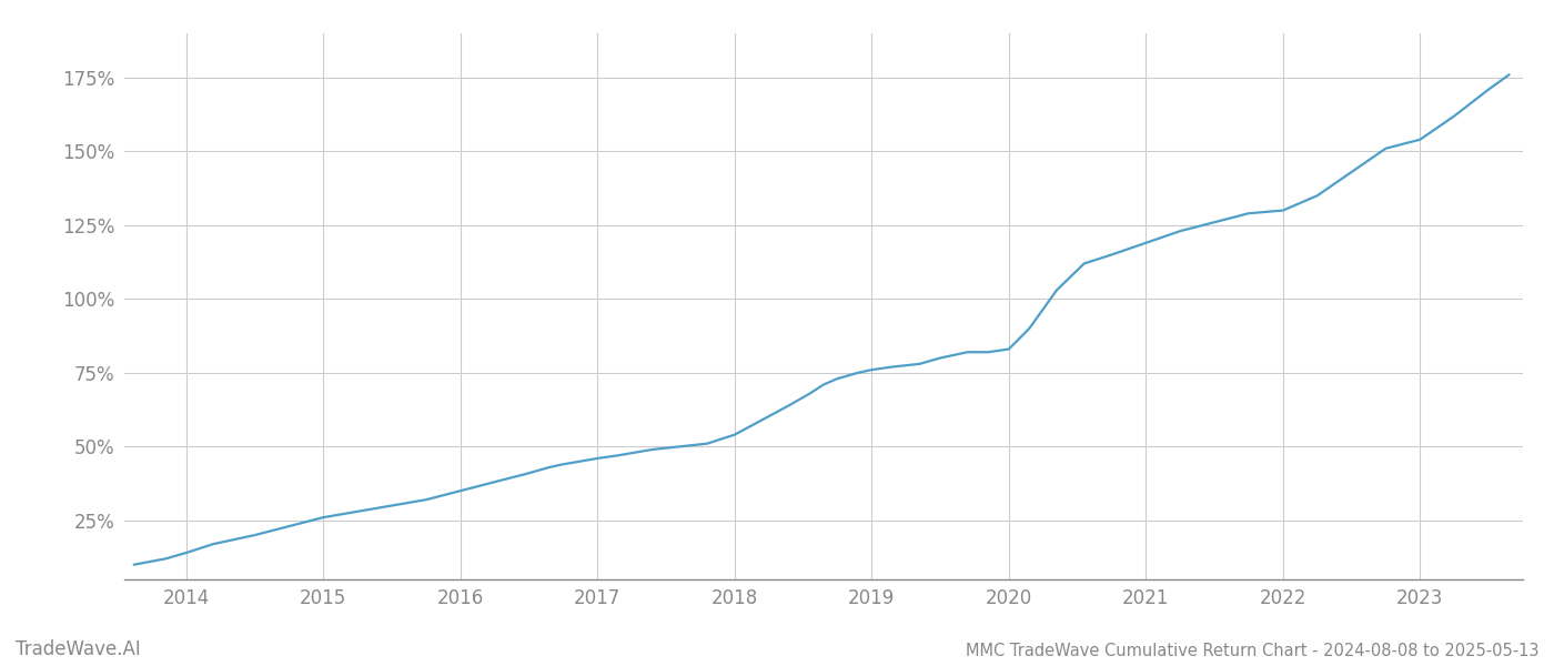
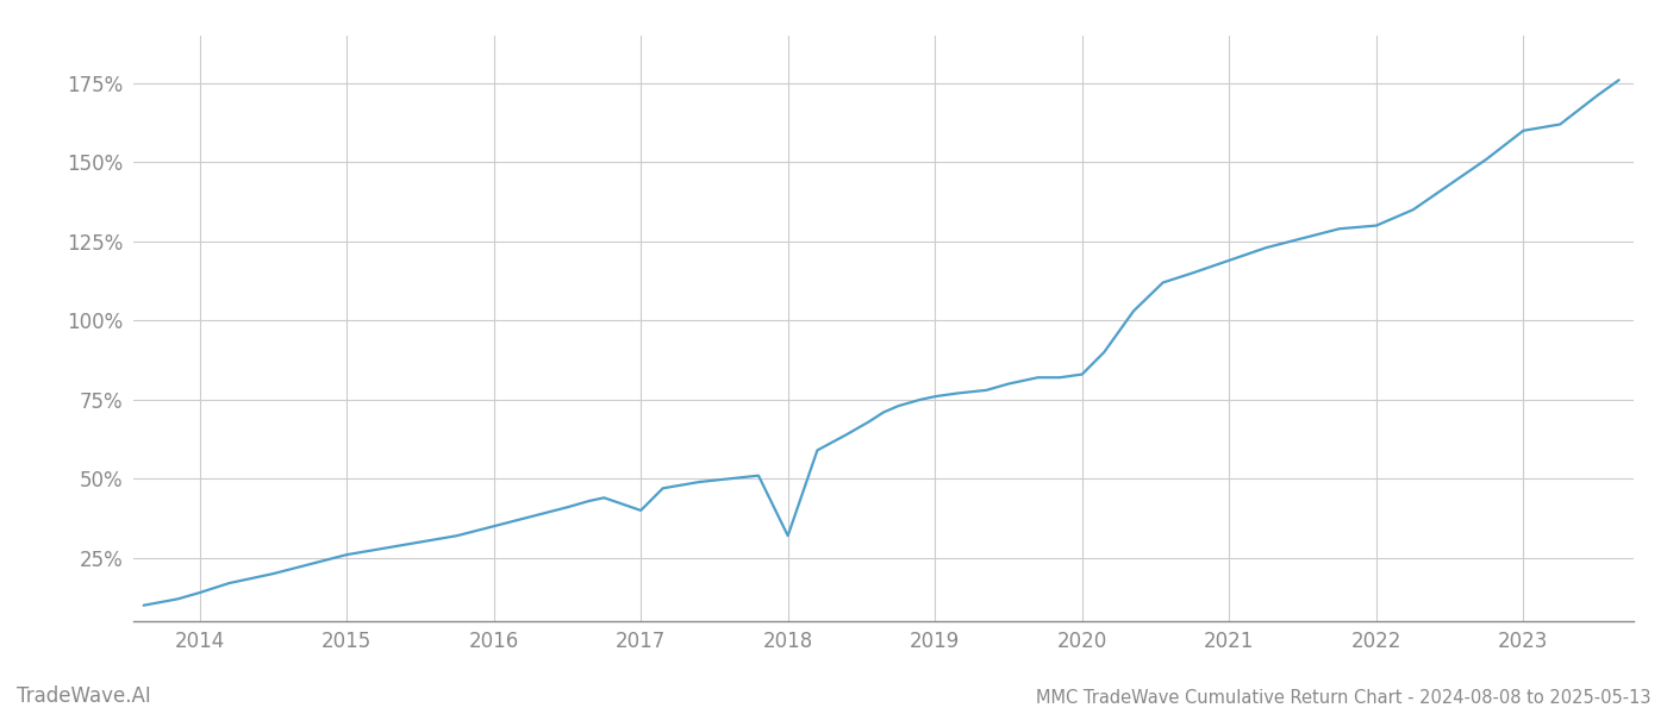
2017: 46% -> 40%
2018: 54% -> 32%
2023: 154% -> 160%
